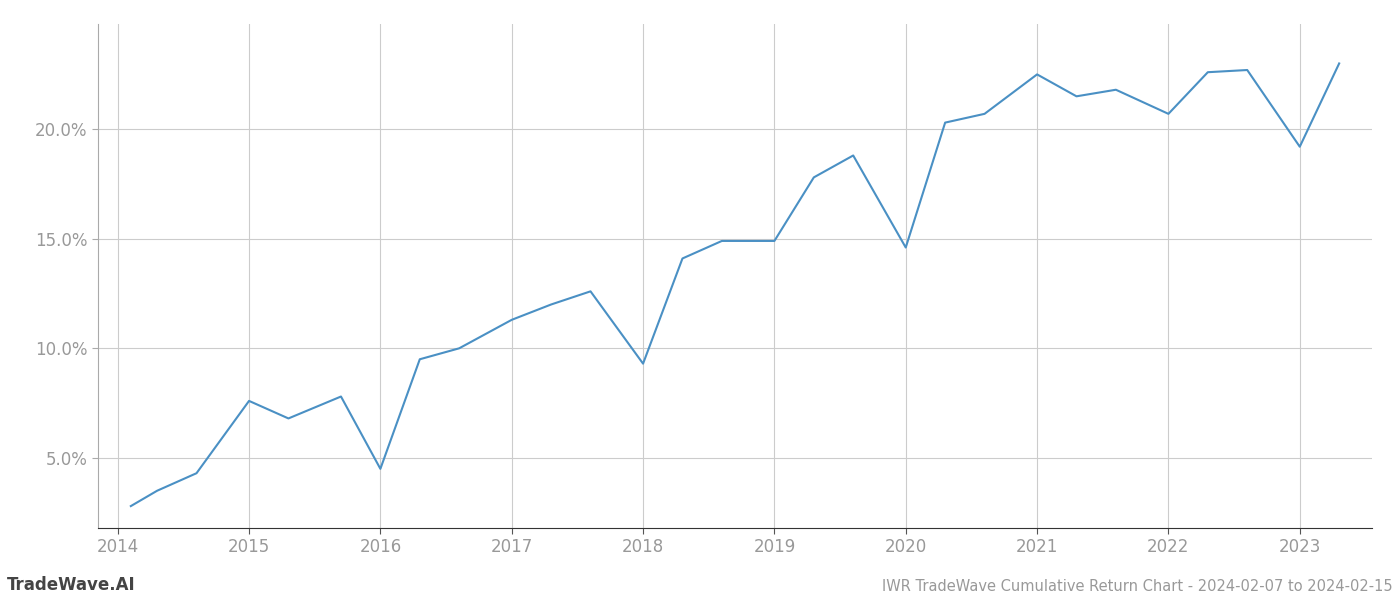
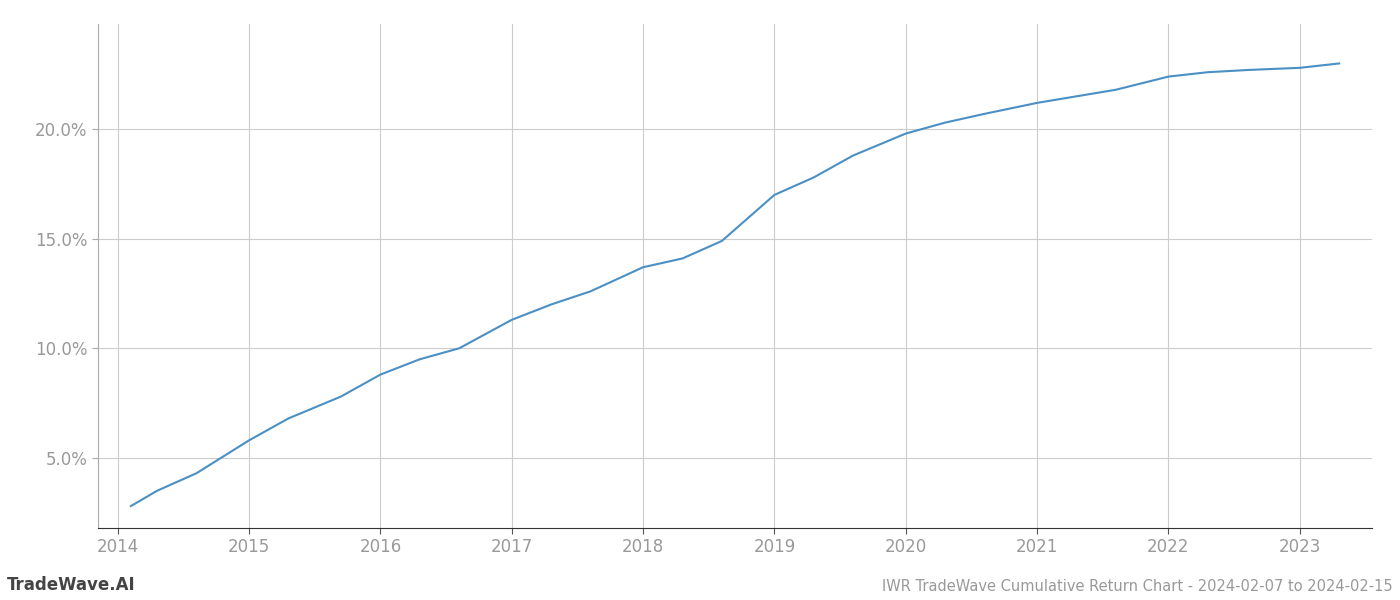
2015: 7.6% -> 5.8%
2016: 4.5% -> 8.8%
2018: 9.3% -> 13.7%
2019: 14.9% -> 17.0%
2020: 14.6% -> 19.8%
2021: 22.5% -> 21.2%
2022: 20.7% -> 22.4%
2023: 19.2% -> 22.8%
